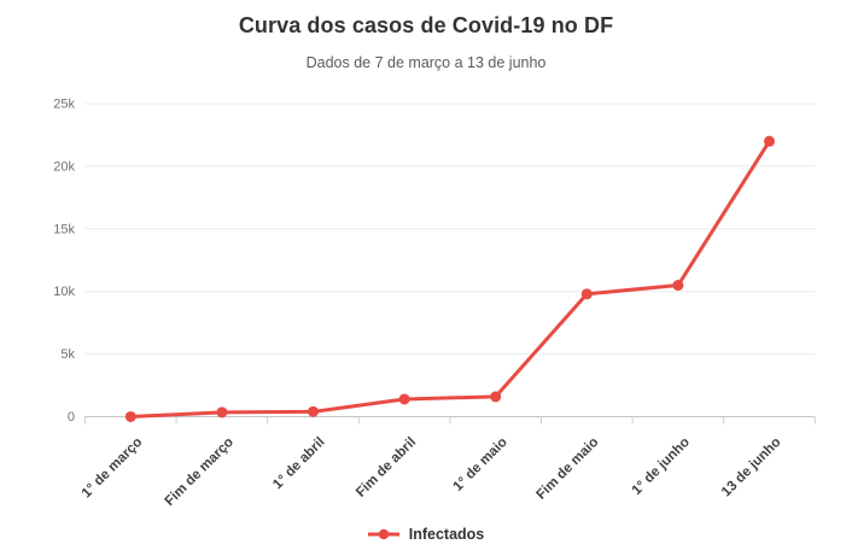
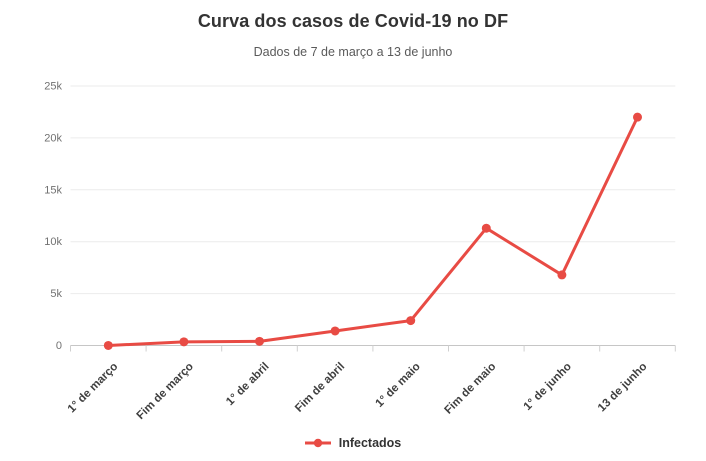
1° de maio: 1.6k -> 2.4k
Fim de maio: 9.8k -> 11.3k
1° de junho: 10.5k -> 6.8k
